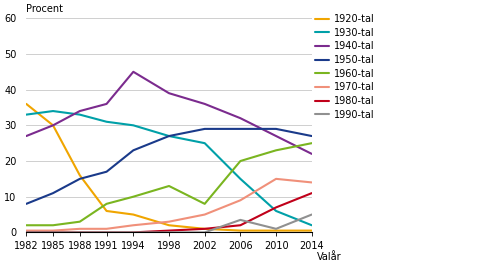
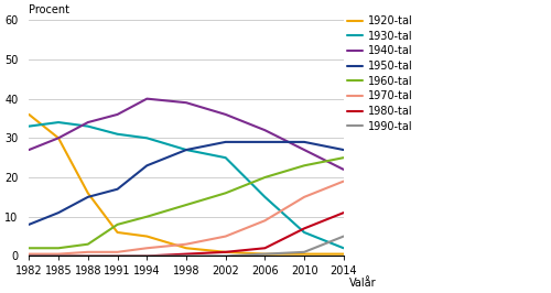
1940-tal/1994: 45 -> 40
1960-tal/2002: 8 -> 16
1990-tal/2006: 3.5 -> 0.5
1970-tal/2014: 14.0 -> 19.0
